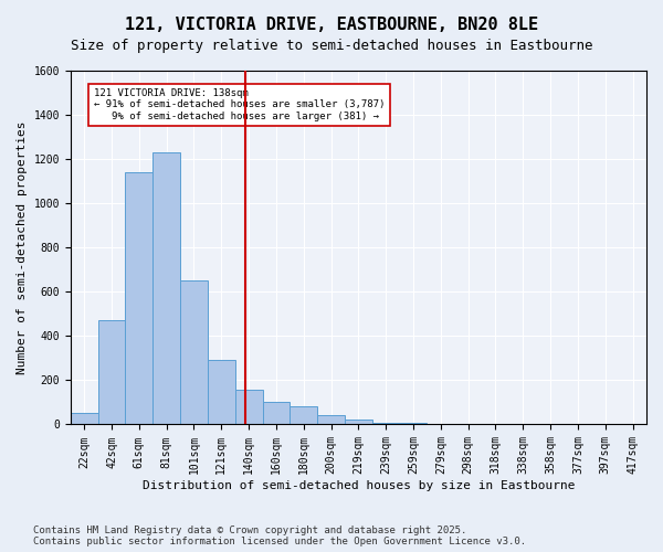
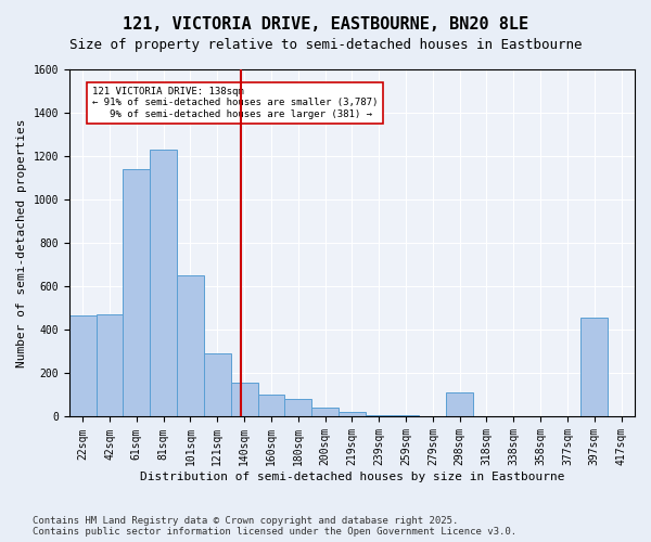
22sqm: 50 -> 465
298sqm: 2 -> 110
397sqm: 2 -> 455
